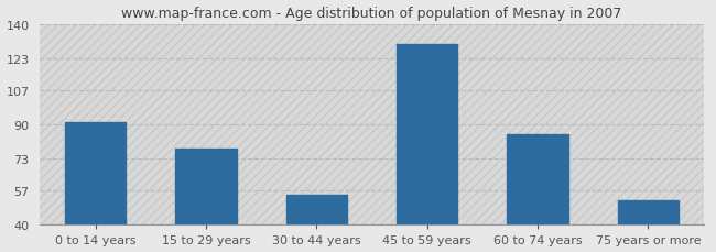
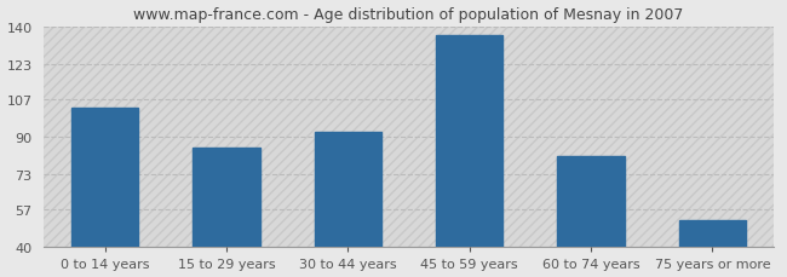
0 to 14 years: 91 -> 103
15 to 29 years: 78 -> 85
30 to 44 years: 55 -> 92
45 to 59 years: 130 -> 136
60 to 74 years: 85 -> 81
